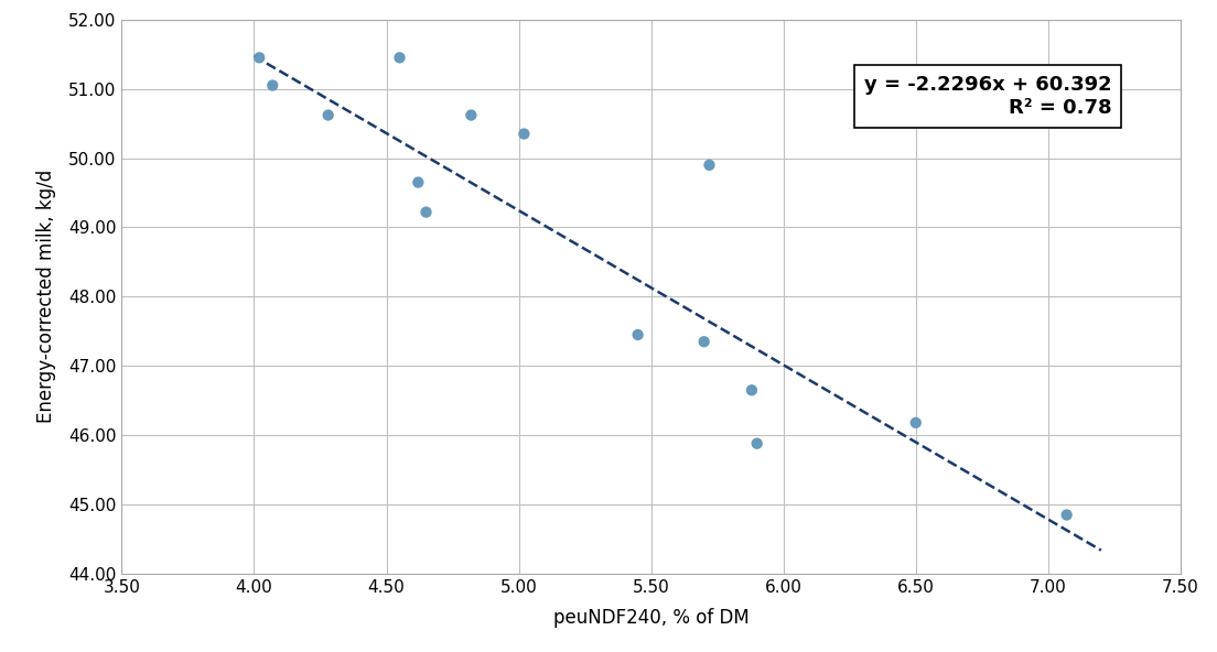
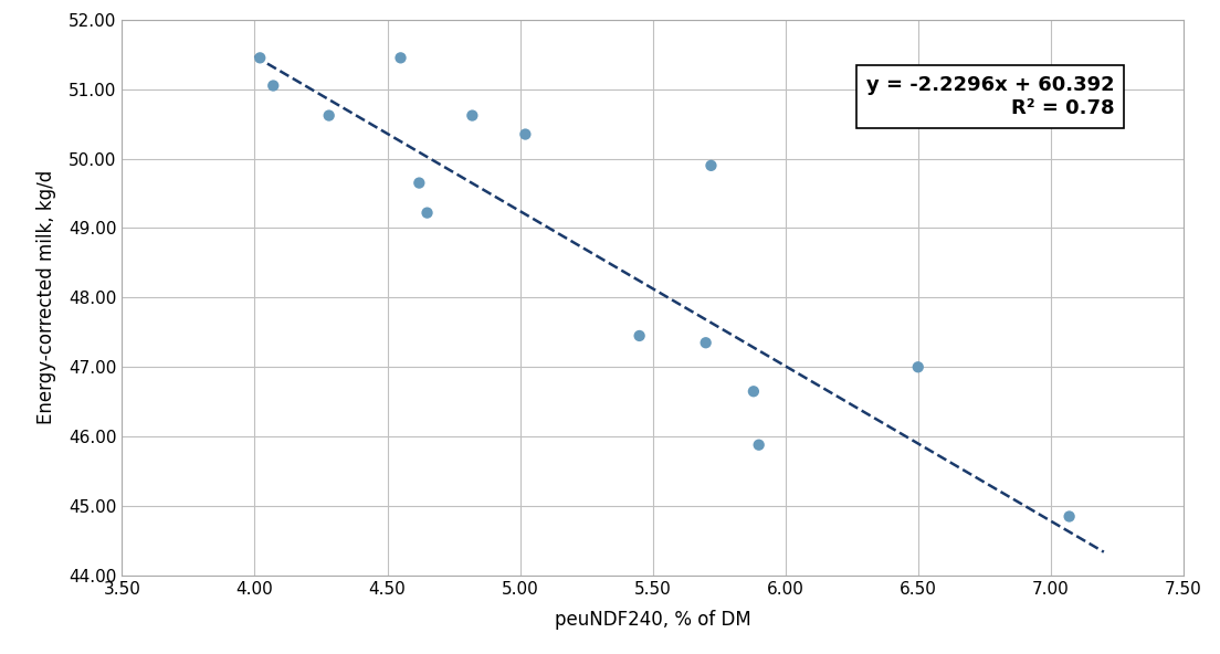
6.50: 46.18 -> 47.00
